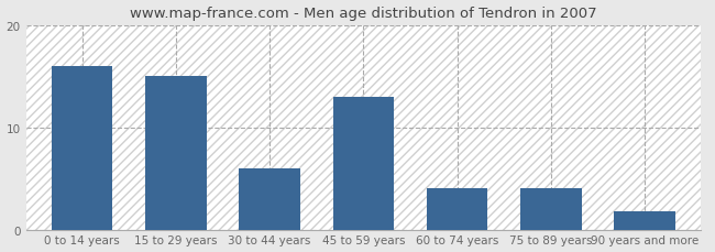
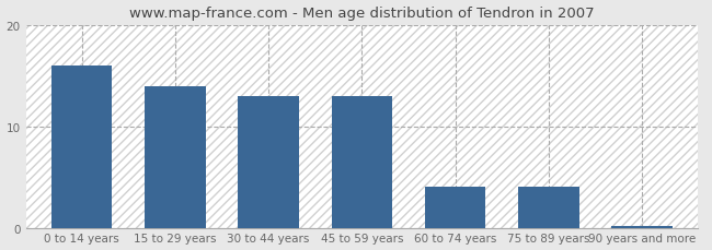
15 to 29 years: 15.0 -> 14.0
30 to 44 years: 6.0 -> 13.0
90 years and more: 1.8 -> 0.2
